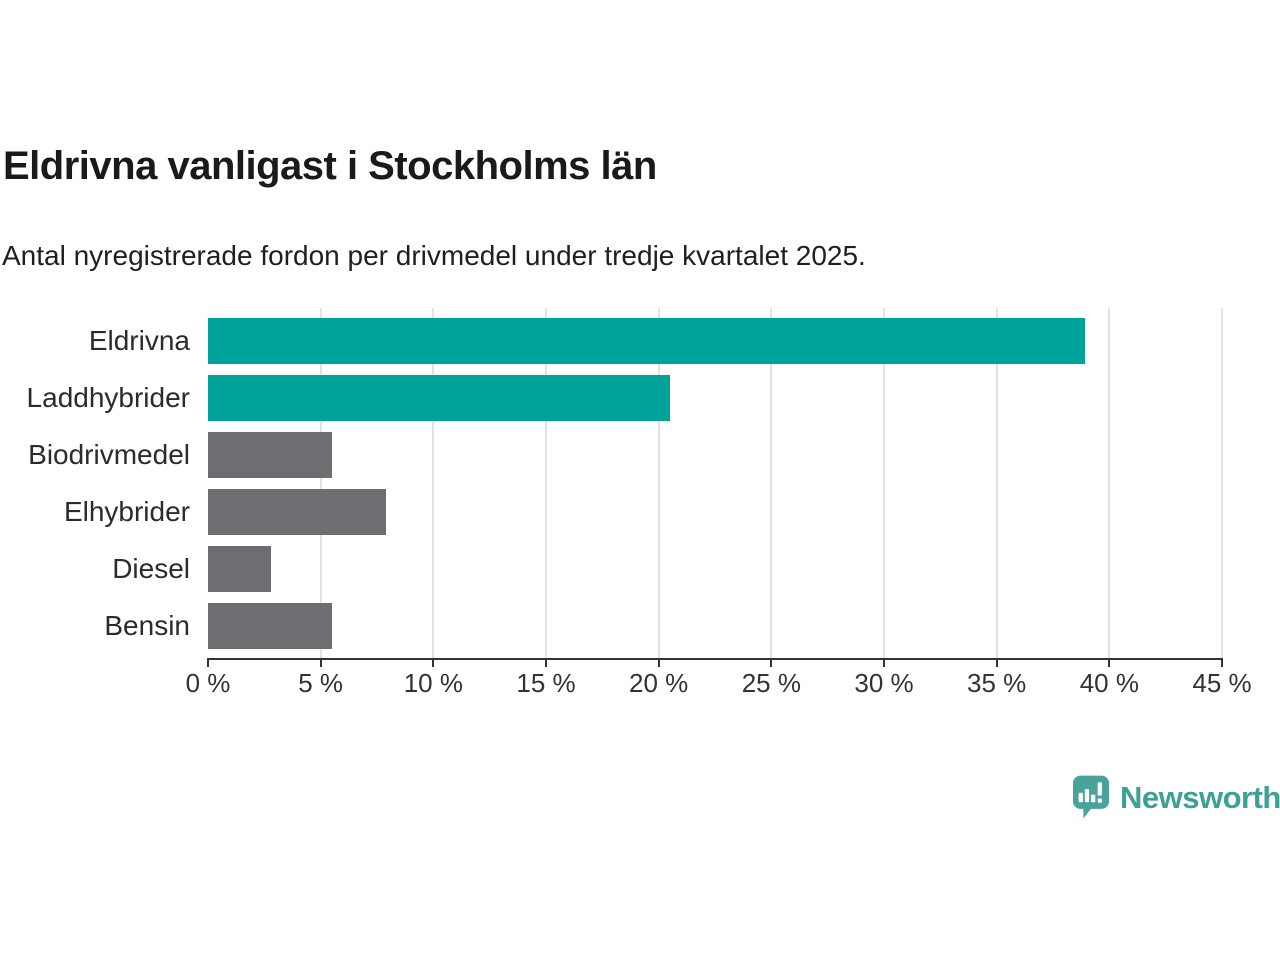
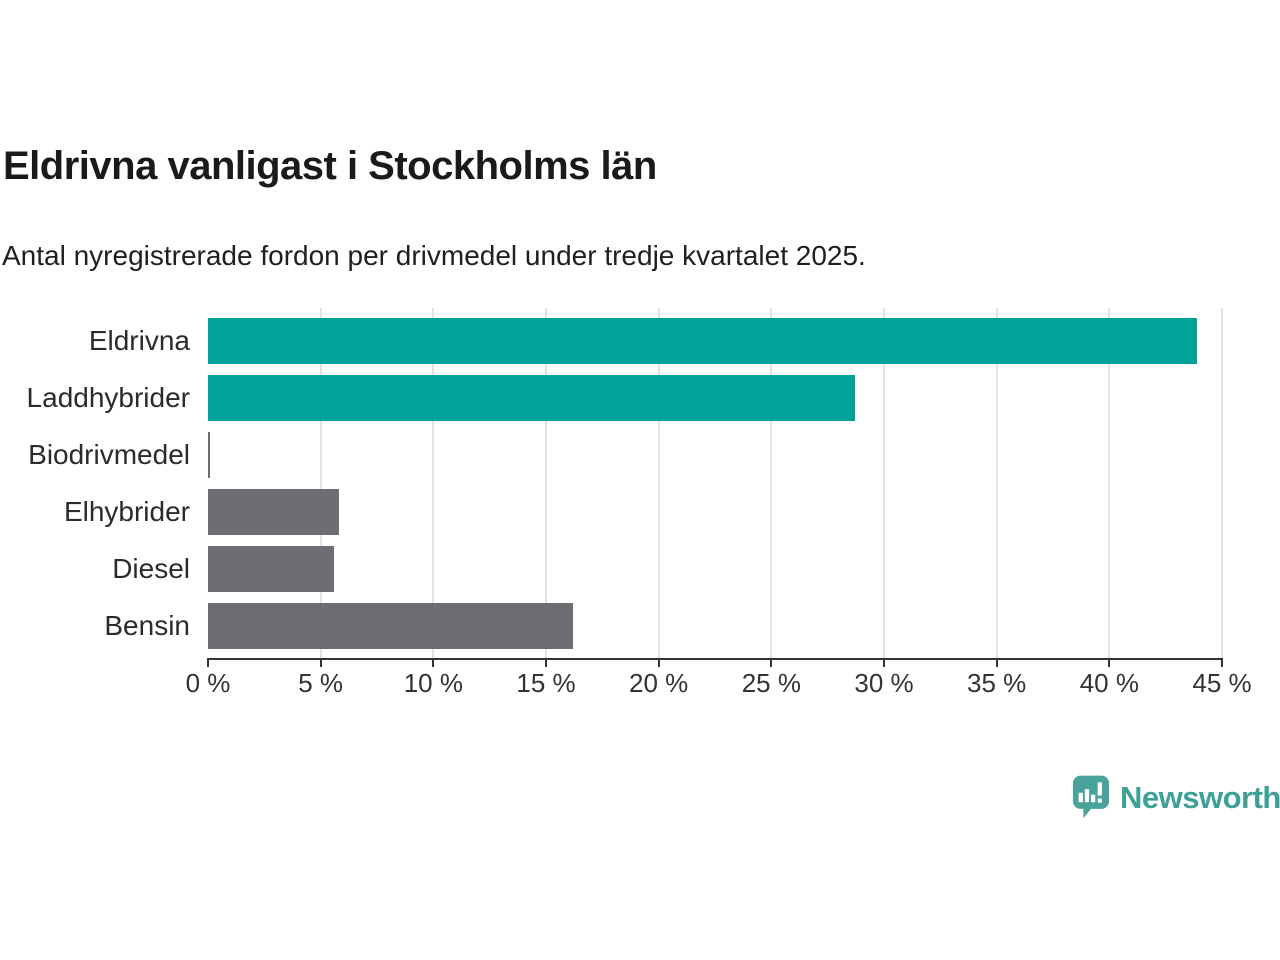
Eldrivna: 38.9% -> 43.9%
Laddhybrider: 20.5% -> 28.7%
Biodrivmedel: 5.5% -> 0.1%
Elhybrider: 7.9% -> 5.8%
Diesel: 2.8% -> 5.6%
Bensin: 5.5% -> 16.2%
